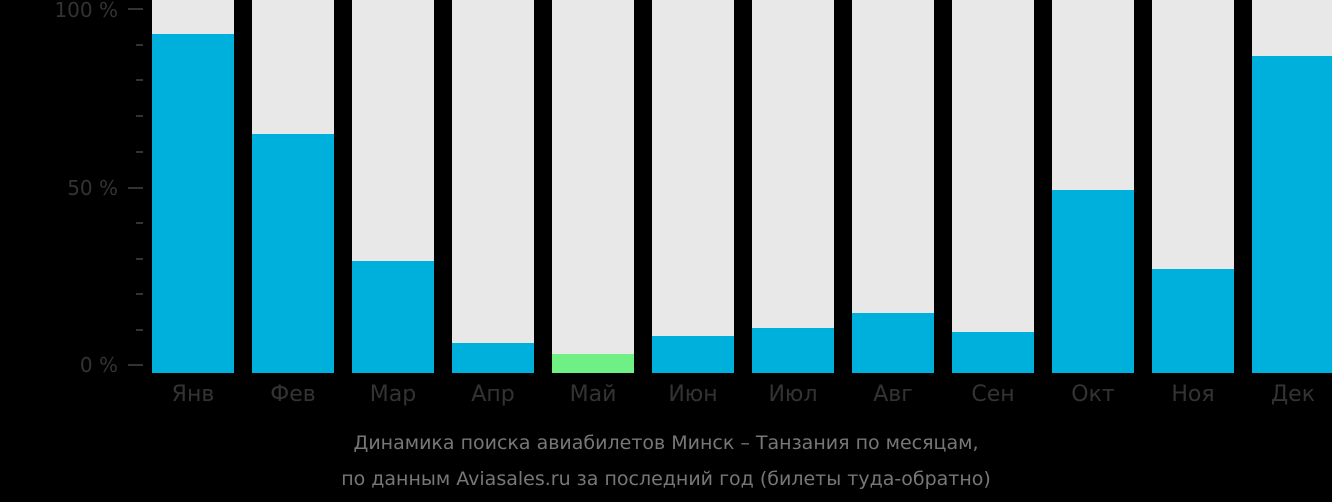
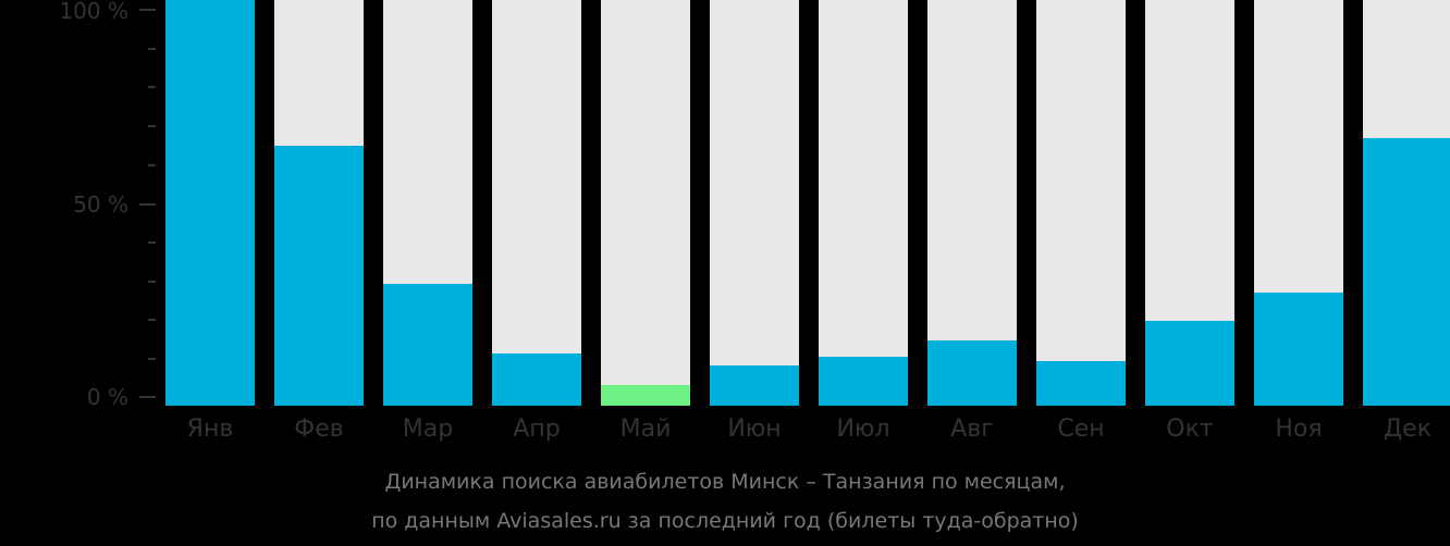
Янв: 91% -> 100%
Апр: 8% -> 13%
Окт: 49% -> 21%
Дек: 85% -> 66%
